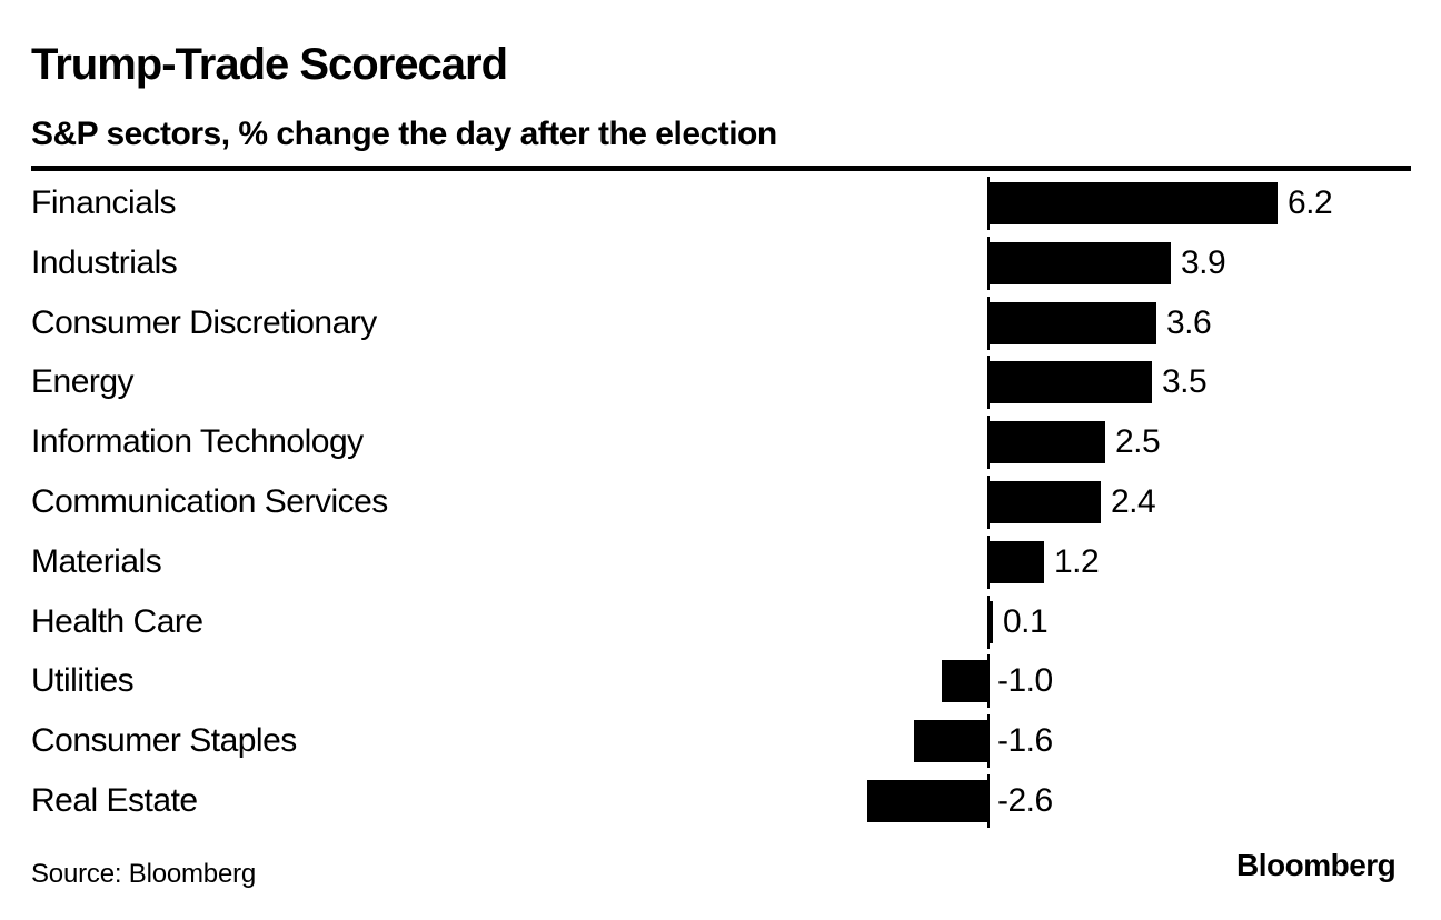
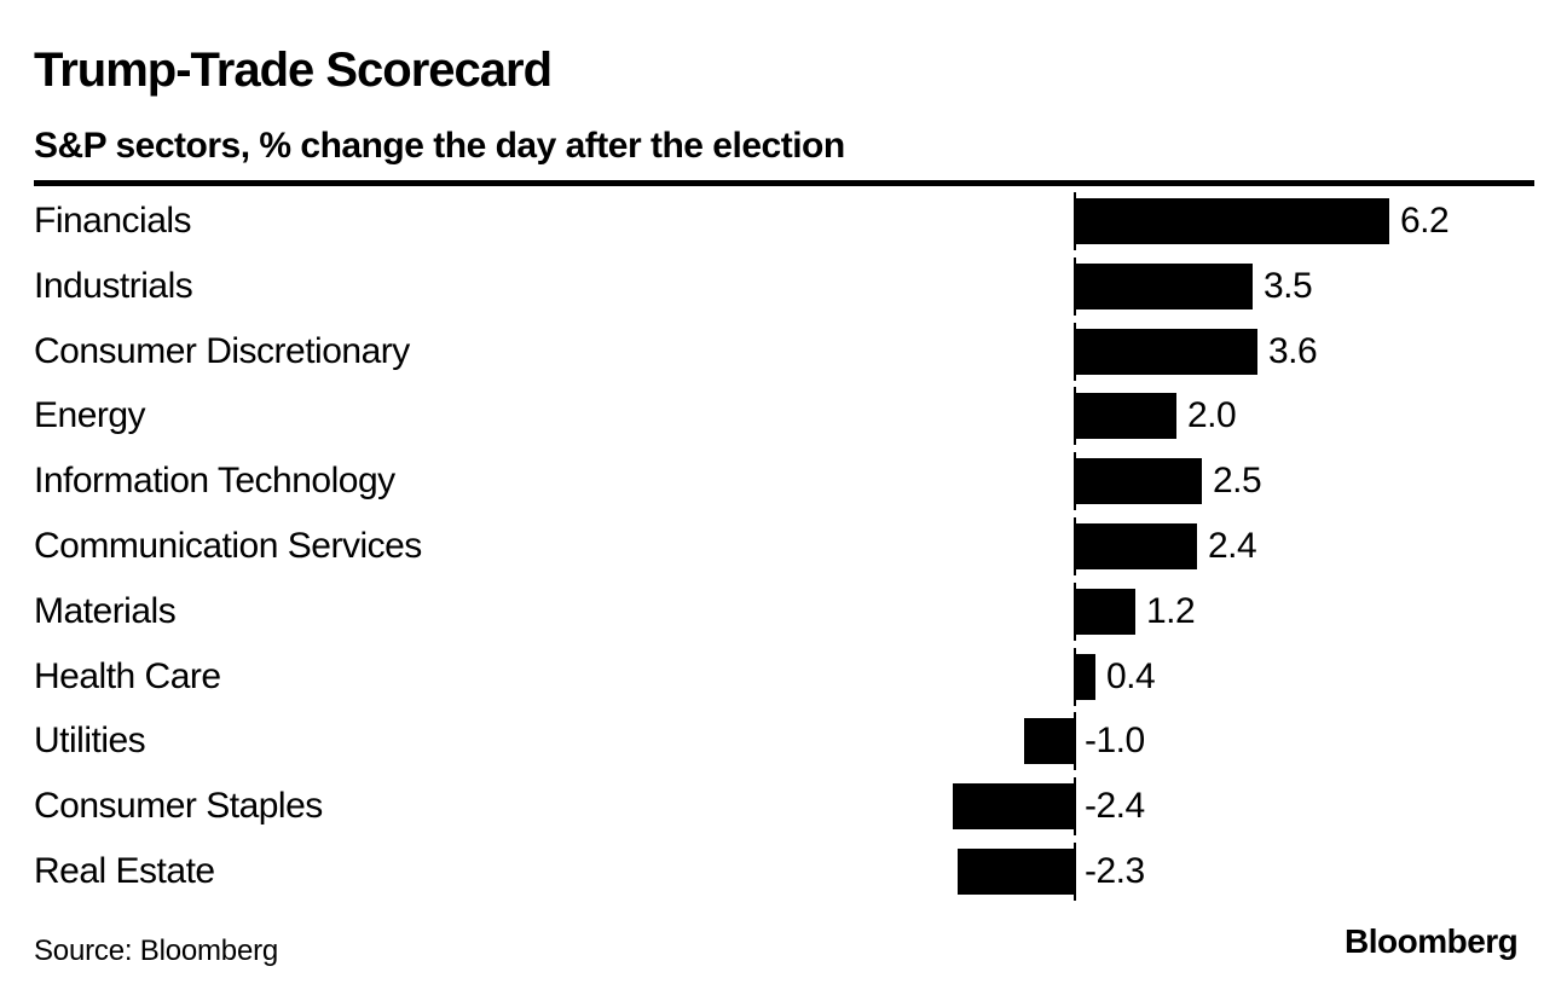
Industrials: 3.9 -> 3.5
Energy: 3.5 -> 2.0
Health Care: 0.1 -> 0.4
Consumer Staples: -1.6 -> -2.4
Real Estate: -2.6 -> -2.3
